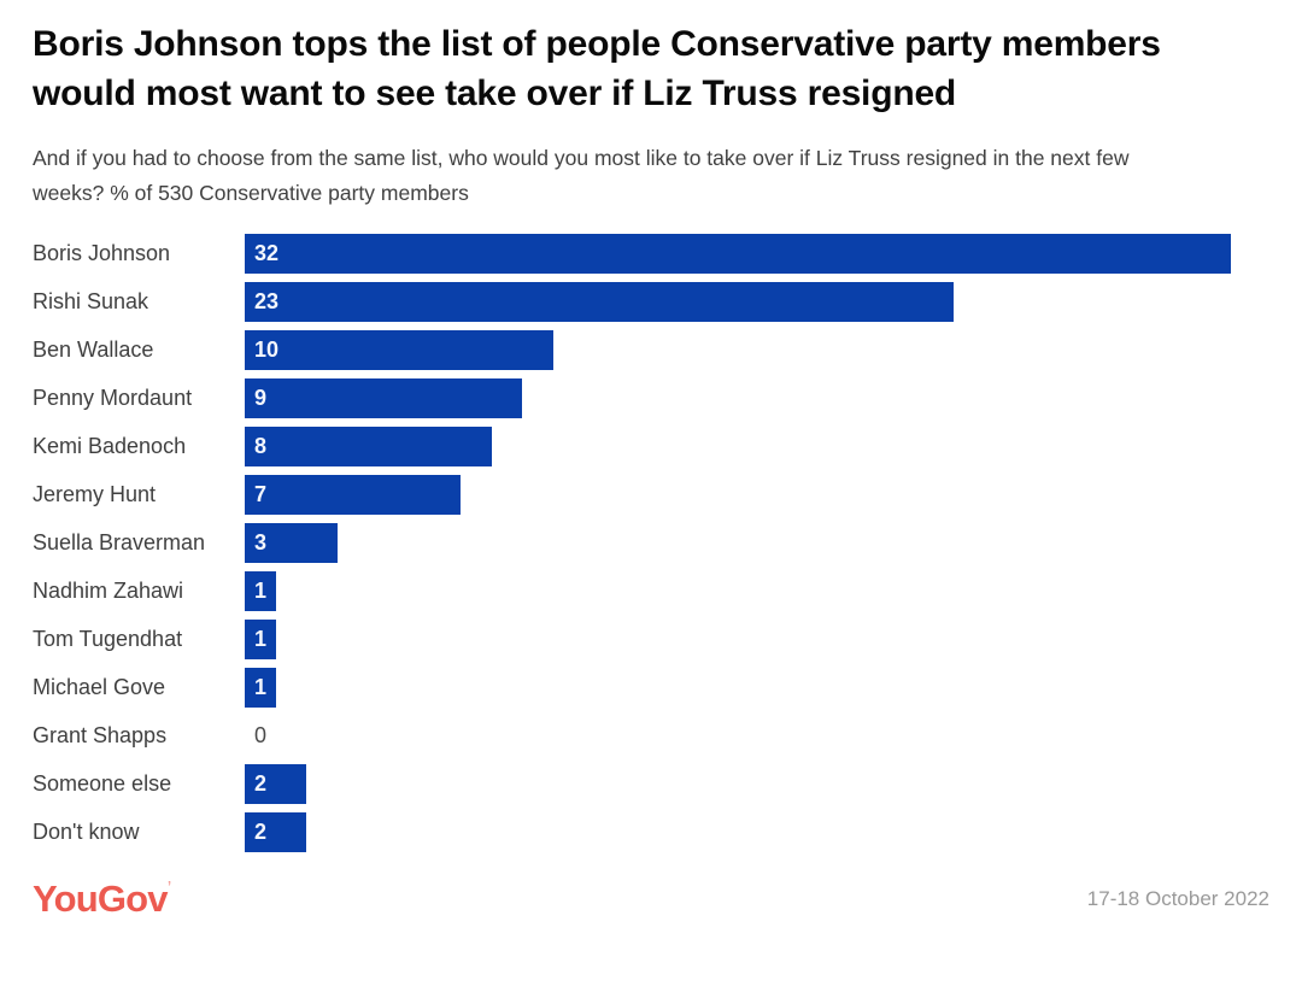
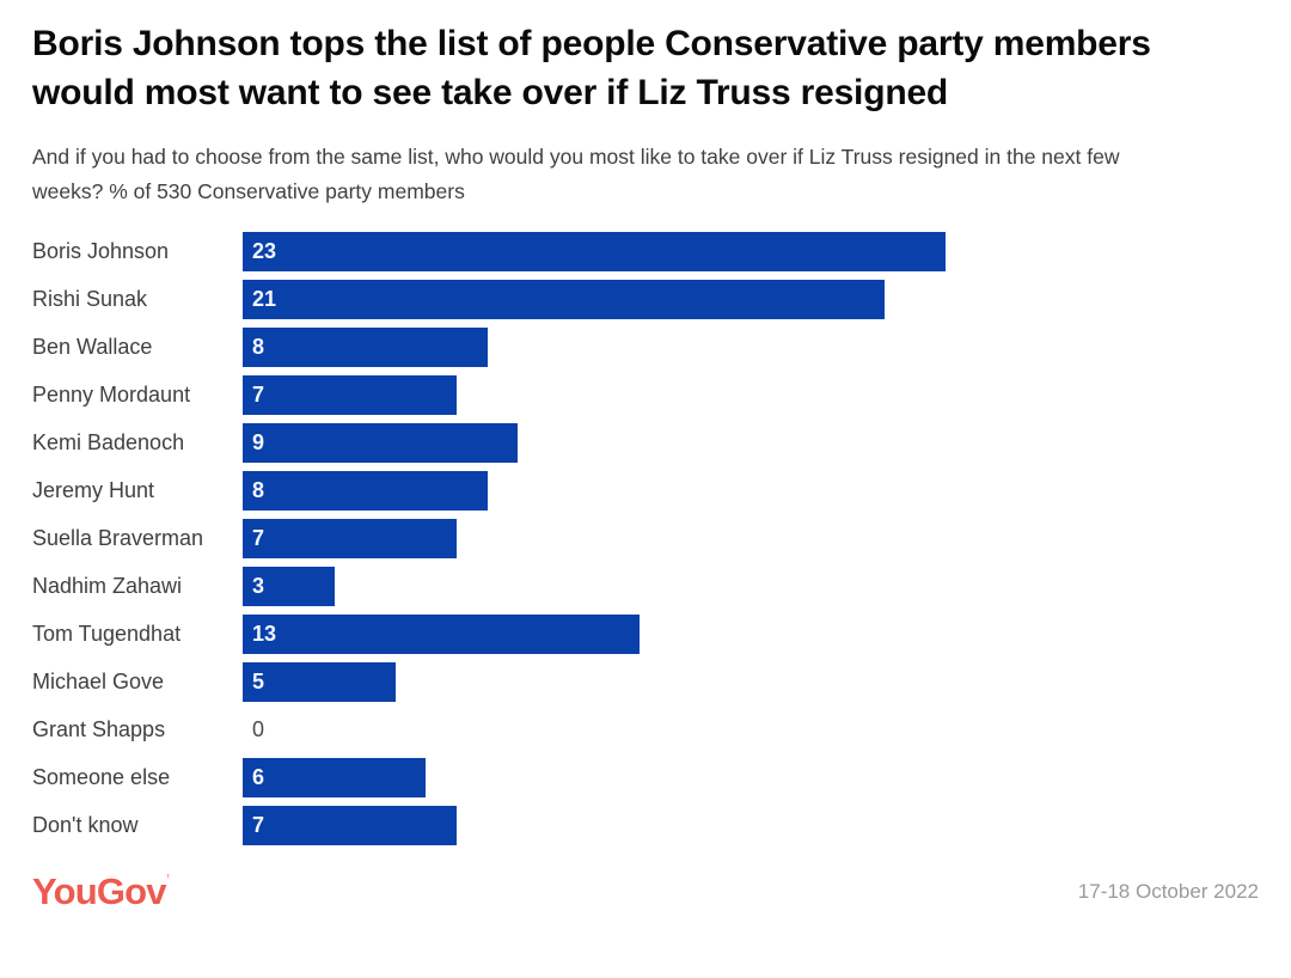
Boris Johnson: 32 -> 23
Rishi Sunak: 23 -> 21
Ben Wallace: 10 -> 8
Penny Mordaunt: 9 -> 7
Kemi Badenoch: 8 -> 9
Jeremy Hunt: 7 -> 8
Suella Braverman: 3 -> 7
Nadhim Zahawi: 1 -> 3
Tom Tugendhat: 1 -> 13
Michael Gove: 1 -> 5
Someone else: 2 -> 6
Don't know: 2 -> 7
